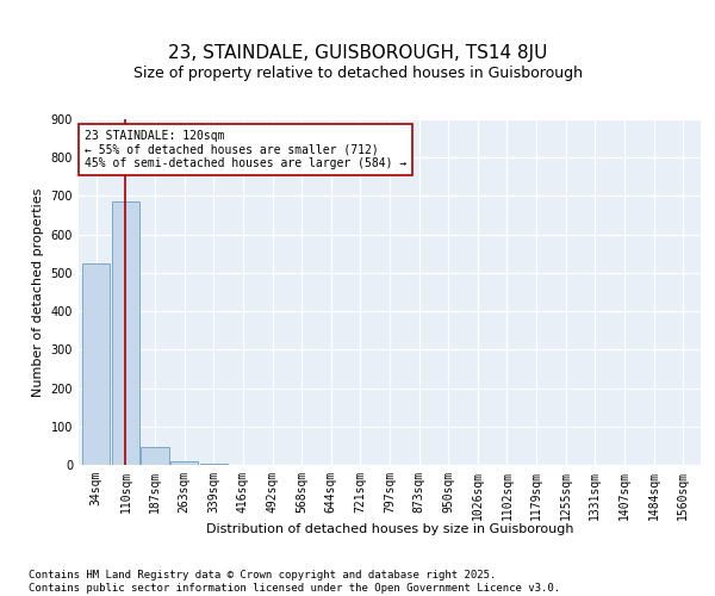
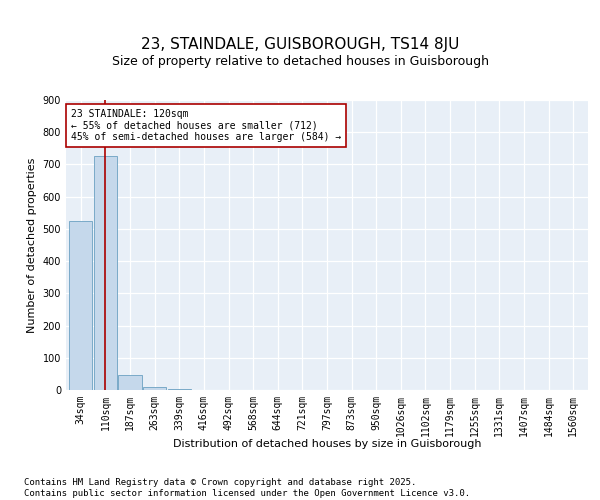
110sqm: 685 -> 725
